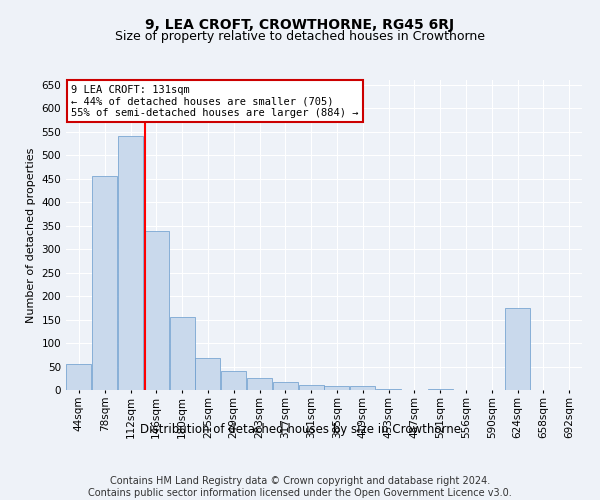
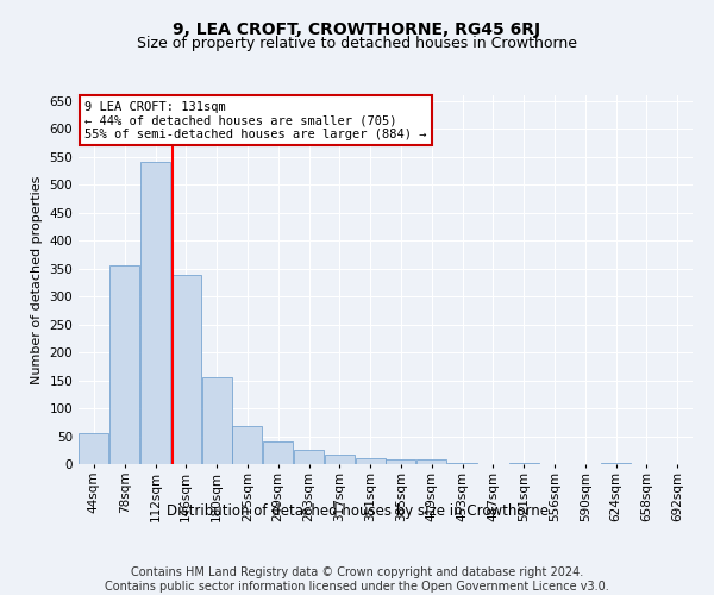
78sqm: 455 -> 355
624sqm: 175 -> 3
